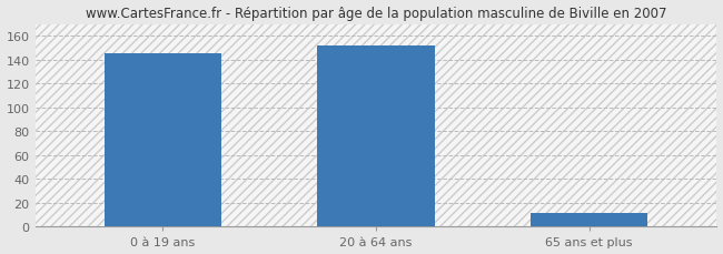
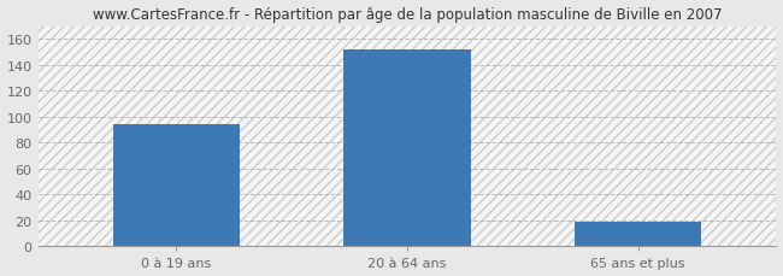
0 à 19 ans: 145 -> 94
65 ans et plus: 12 -> 19
